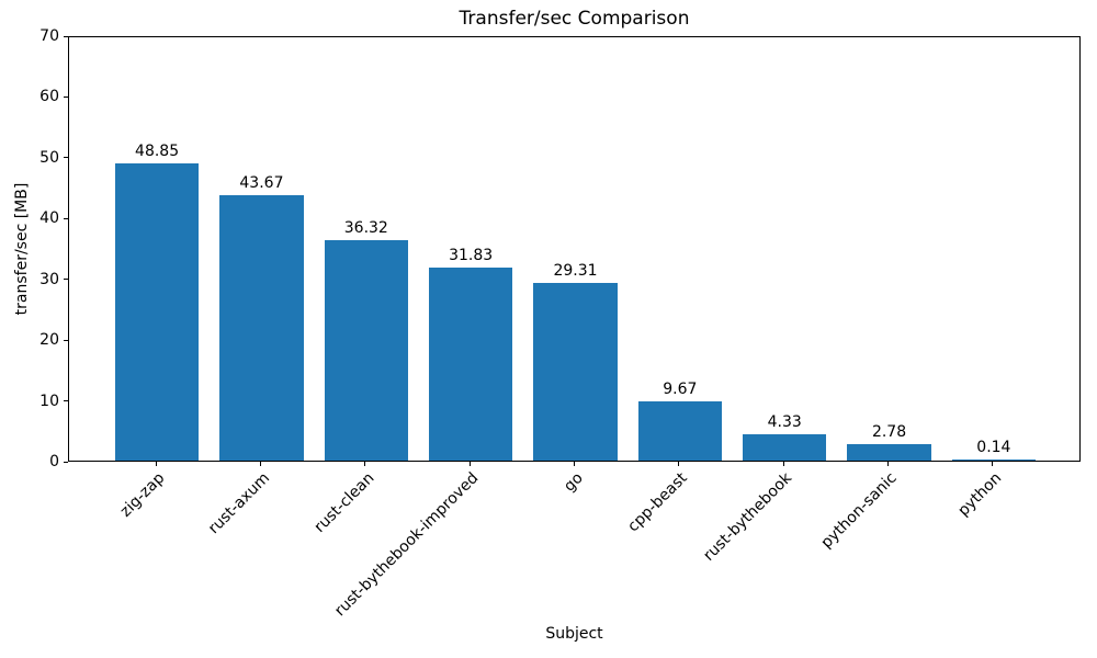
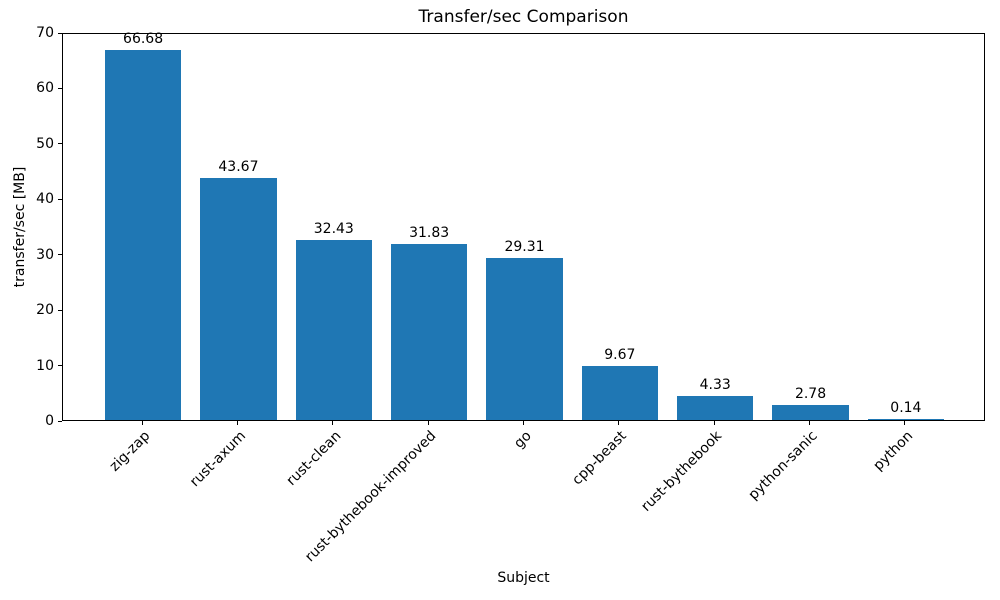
zig-zap: 48.85 -> 66.68
rust-clean: 36.32 -> 32.43
